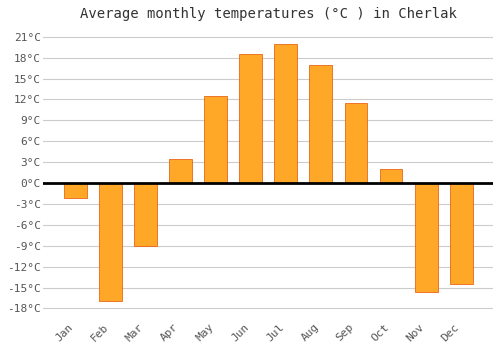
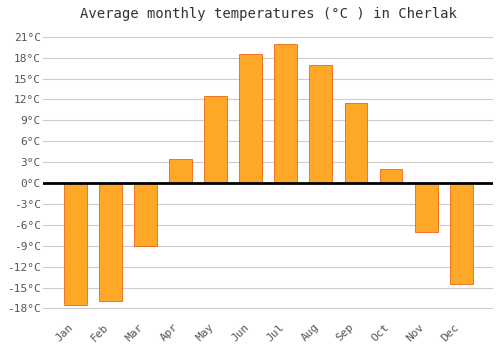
Jan: -2.2°C -> -17.5°C
Nov: -15.6°C -> -7.0°C
